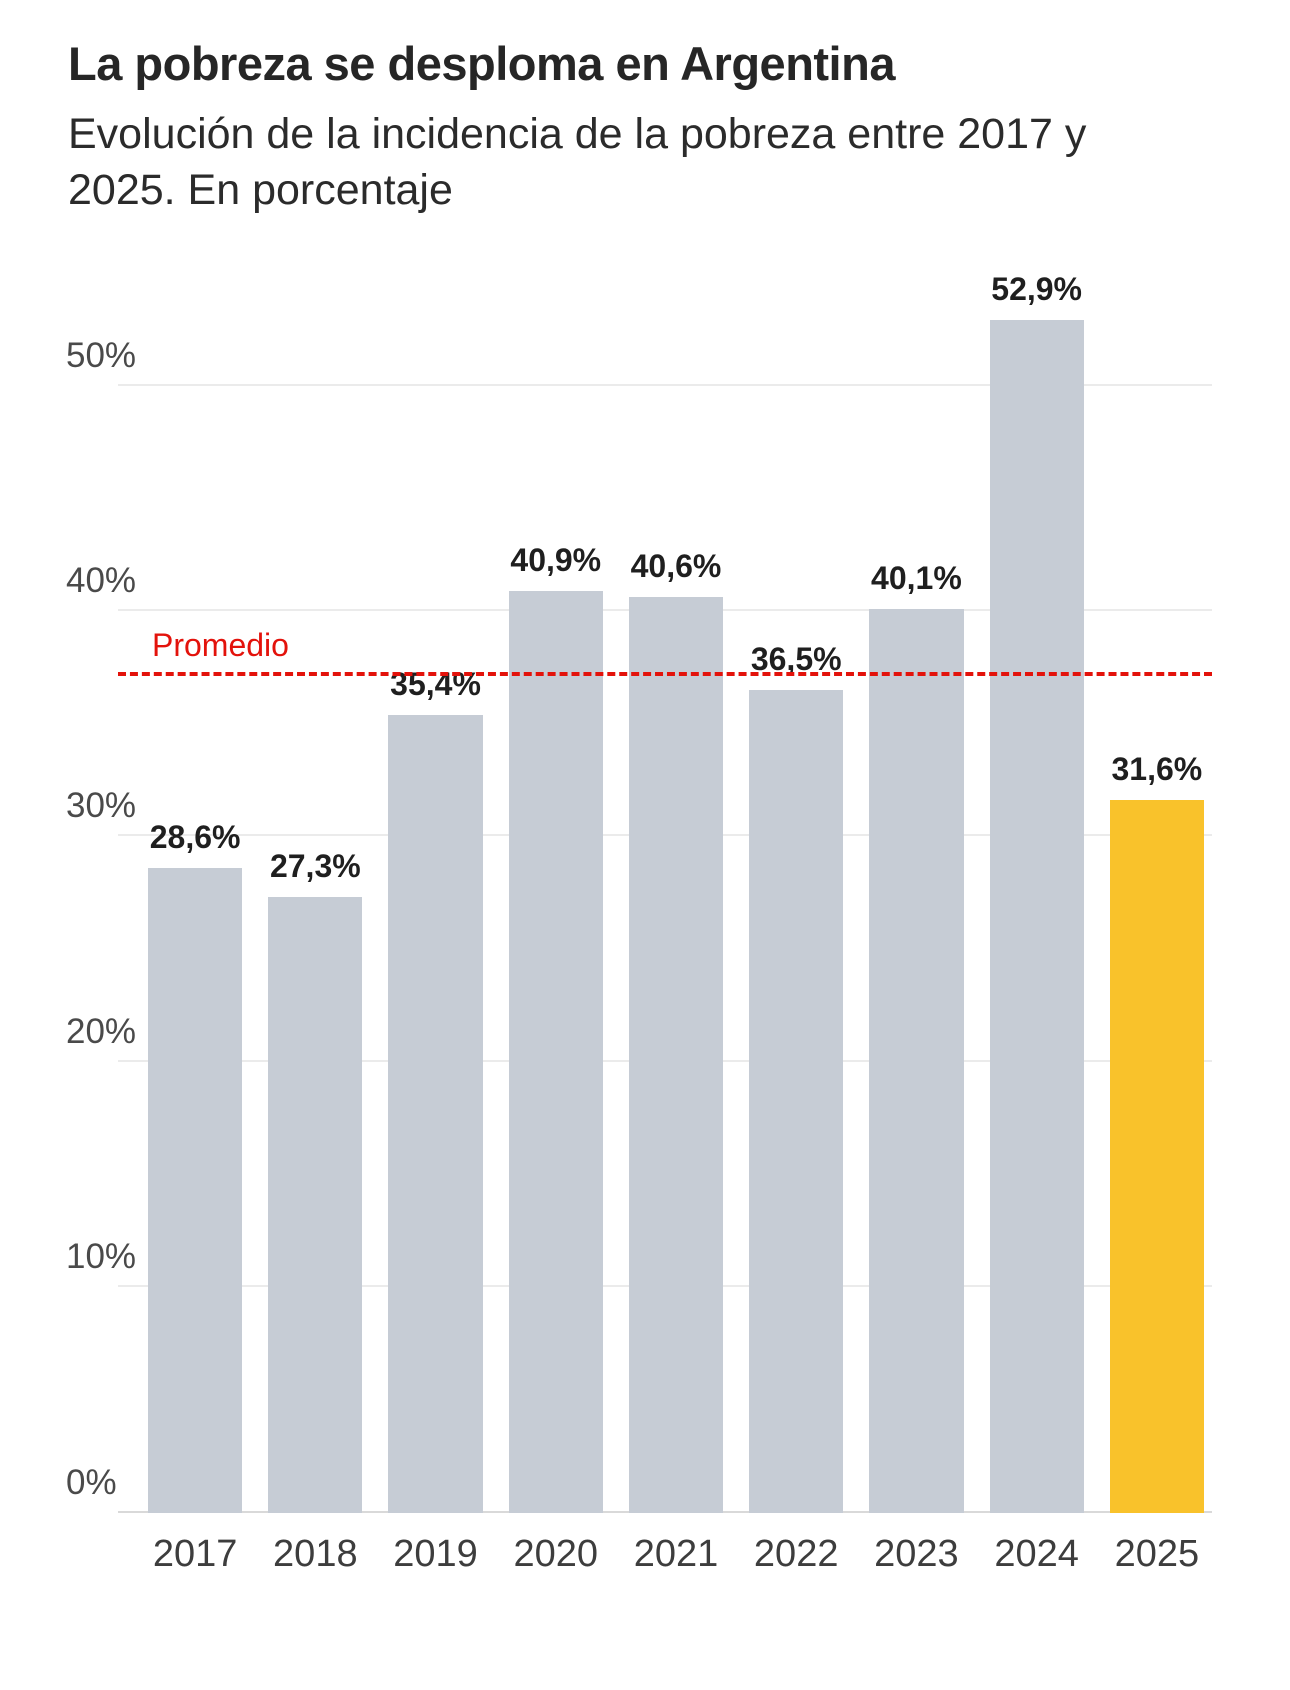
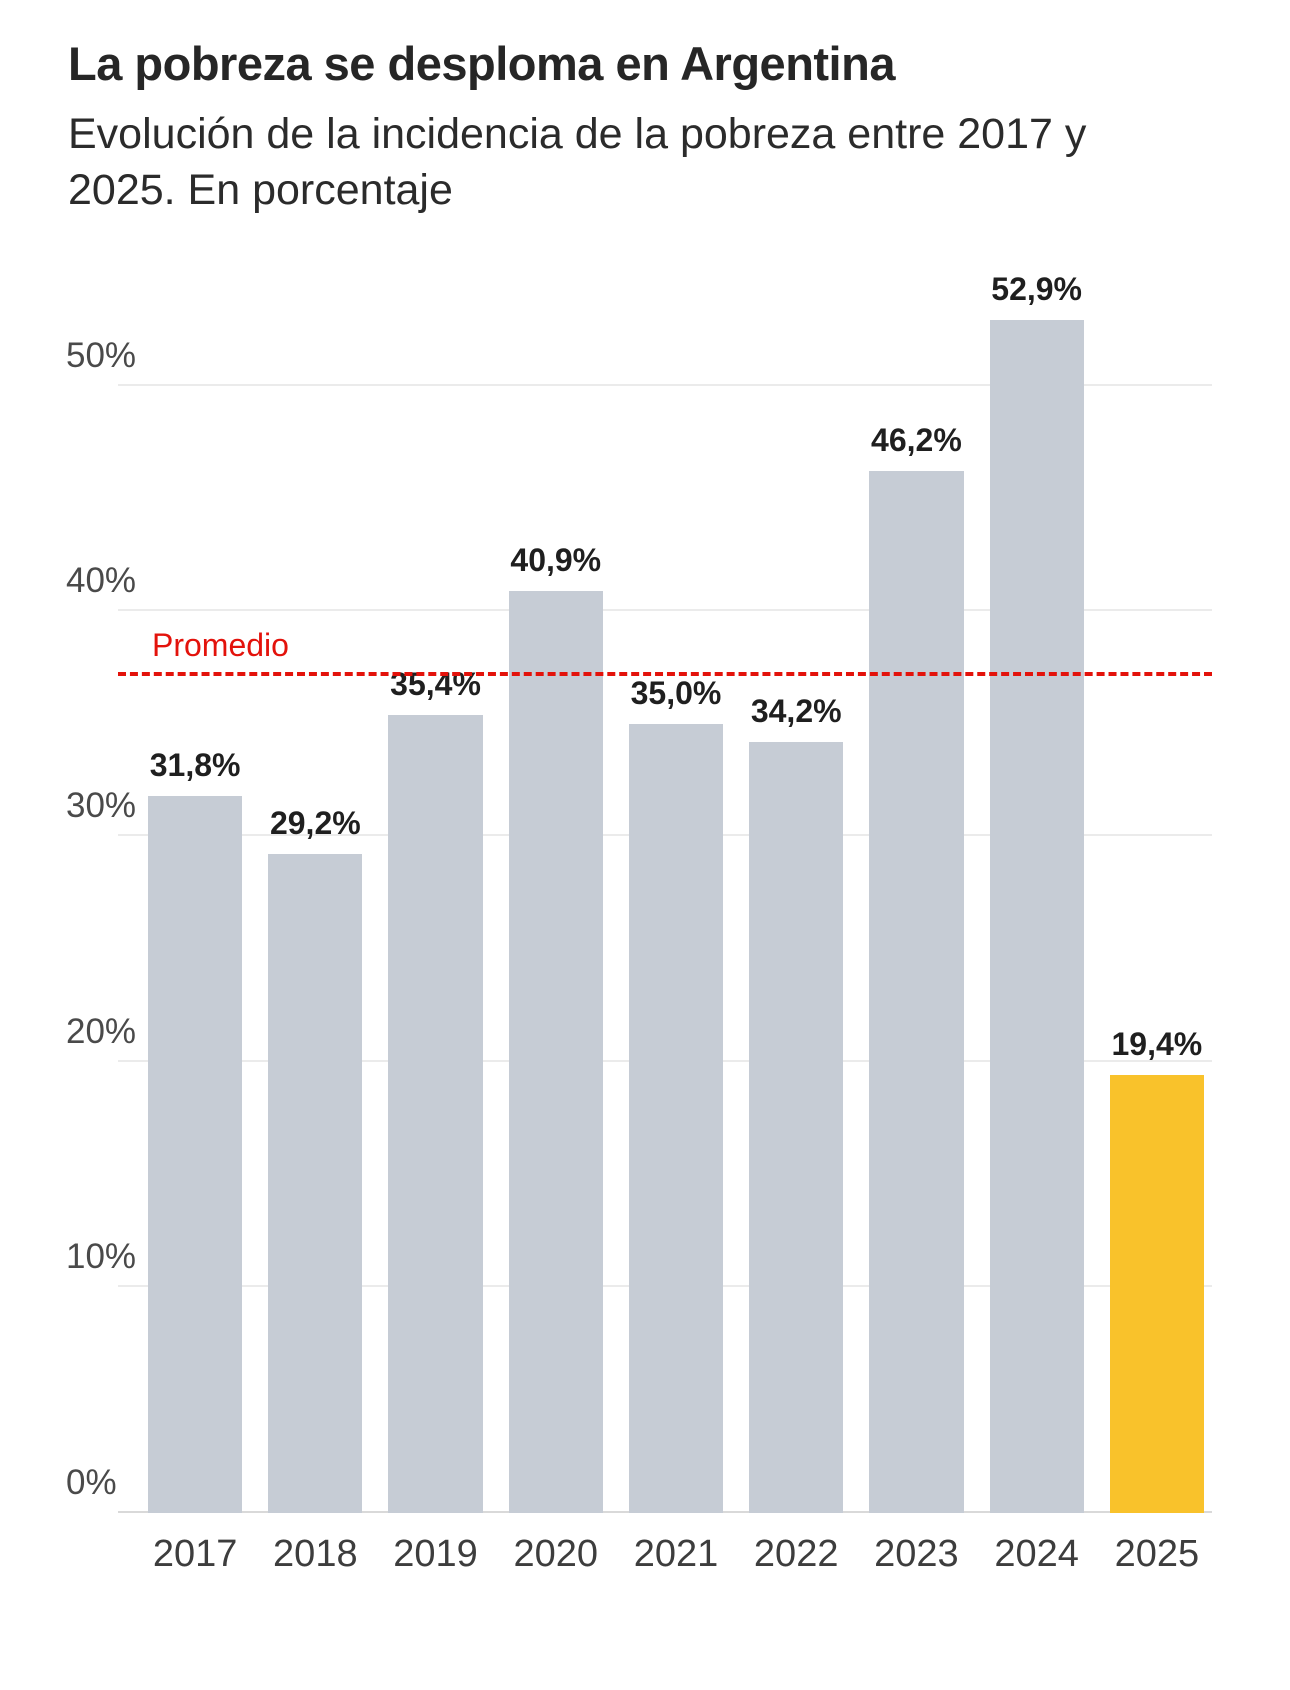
2017: 28,6% -> 31,8%
2018: 27,3% -> 29,2%
2021: 40,6% -> 35,0%
2022: 36,5% -> 34,2%
2023: 40,1% -> 46,2%
2025: 31,6% -> 19,4%
